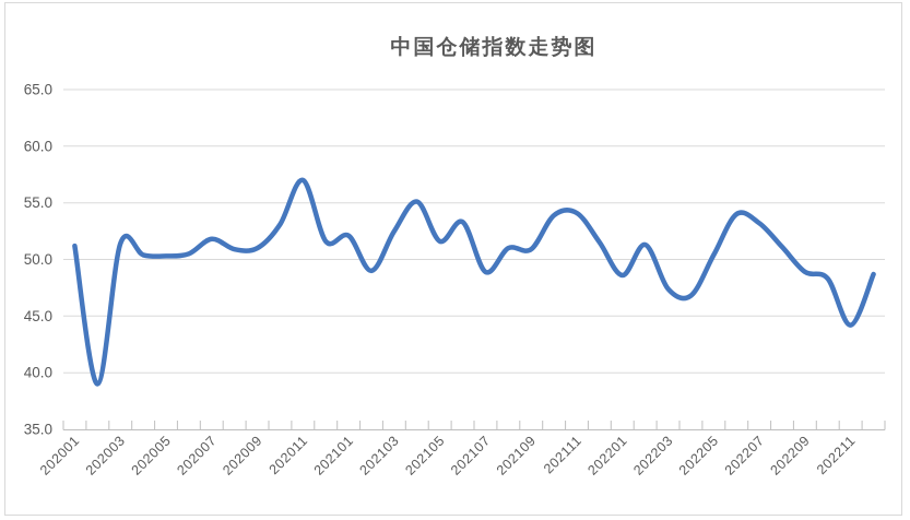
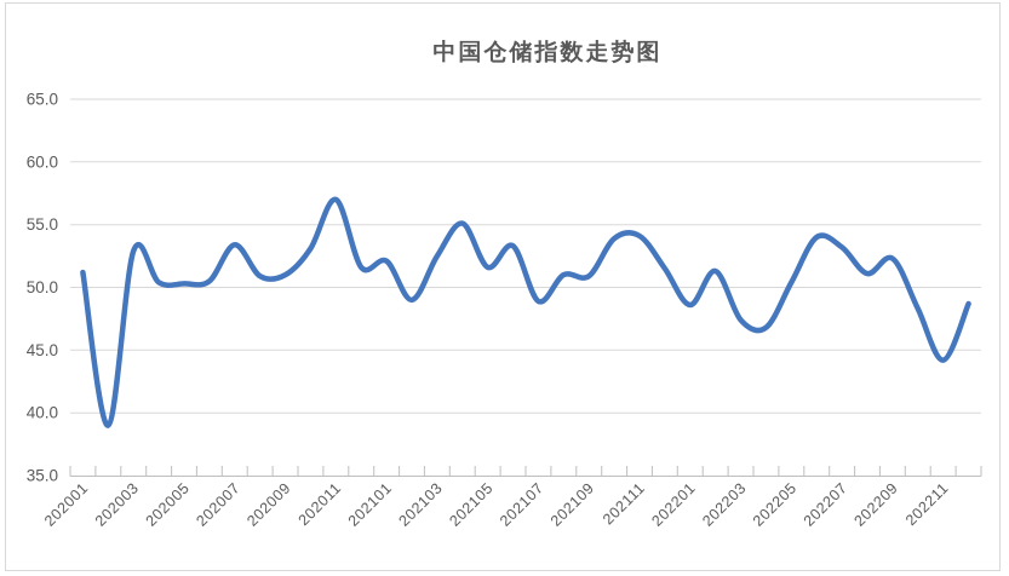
202003: 51.4 -> 52.9
202007: 51.8 -> 53.4
202209: 48.9 -> 52.3
